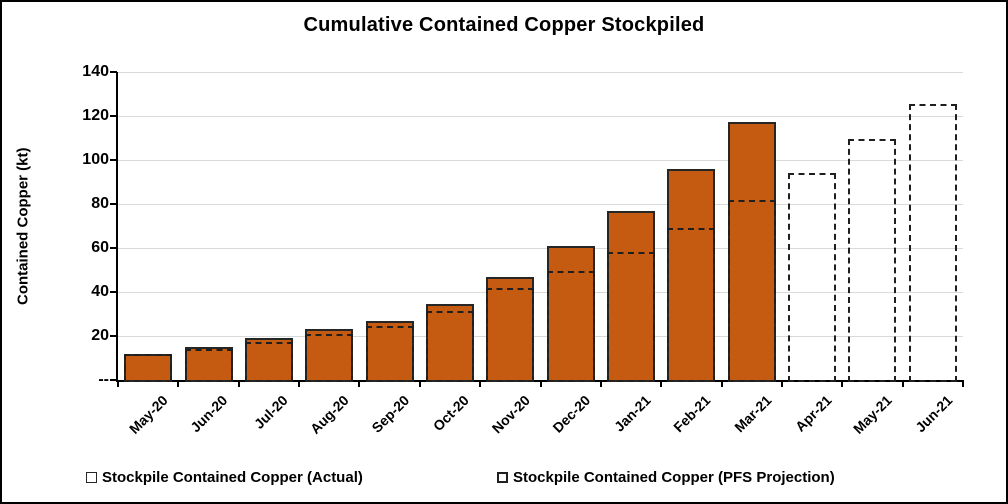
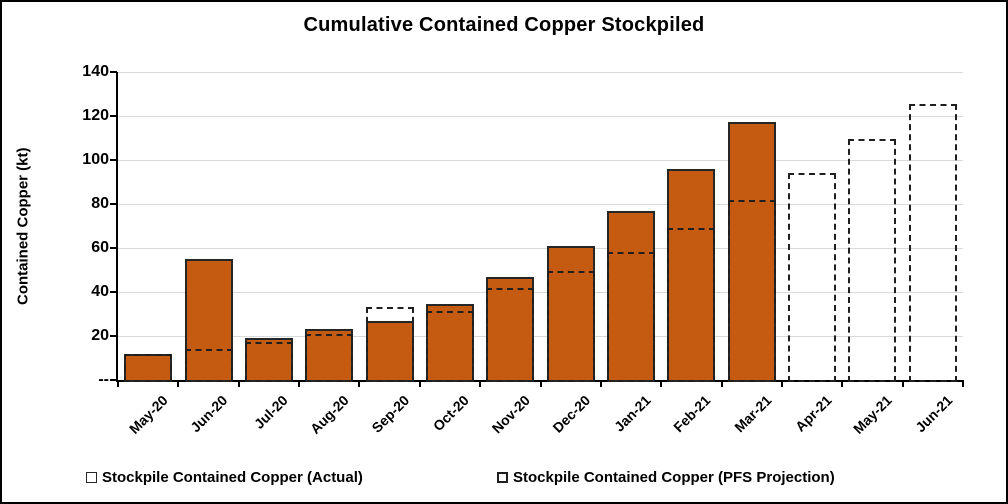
Stockpile Contained Copper (Actual)/Jun-20: 15 -> 55
Stockpile Contained Copper (PFS Projection)/Sep-20: 24 -> 33
